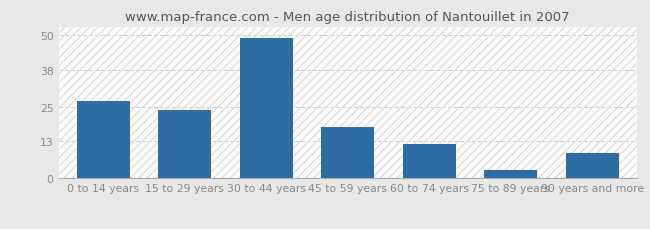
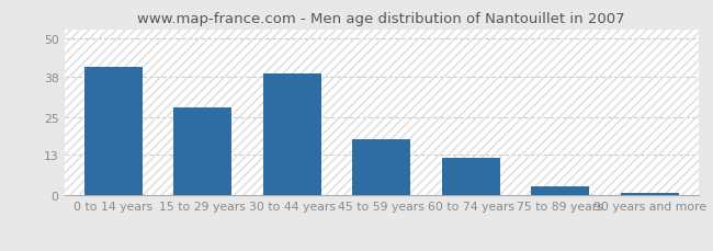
0 to 14 years: 27 -> 41
15 to 29 years: 24 -> 28
30 to 44 years: 49 -> 39
90 years and more: 9 -> 1
